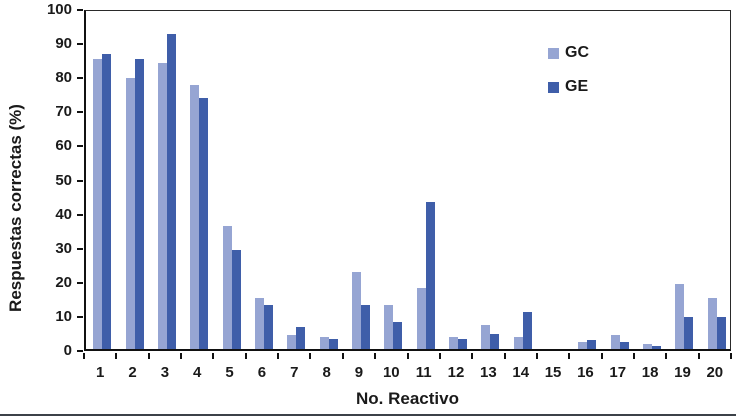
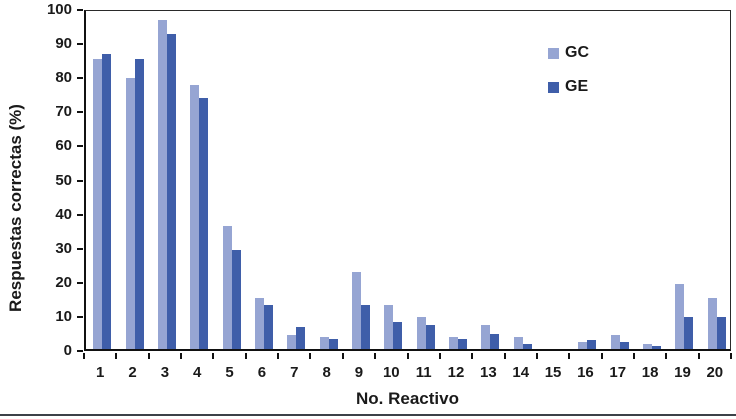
GC/3: 84 -> 96
GC/11: 18 -> 10
GE/11: 43 -> 7
GE/14: 11 -> 2
